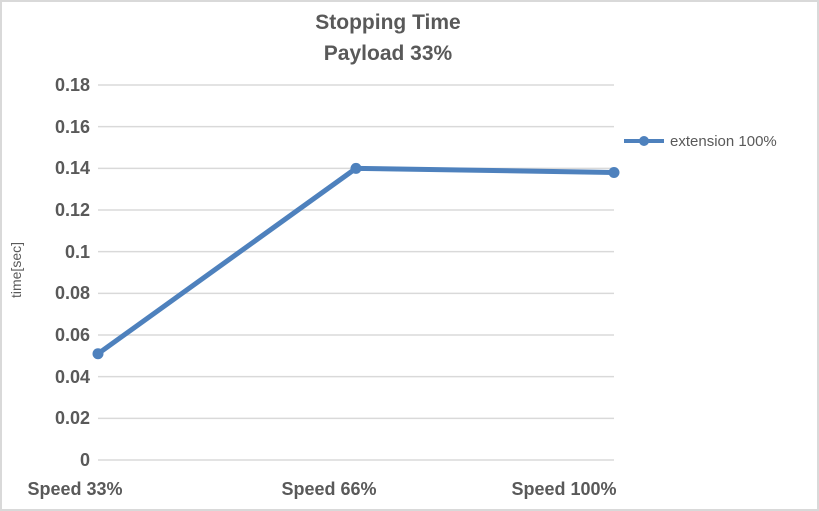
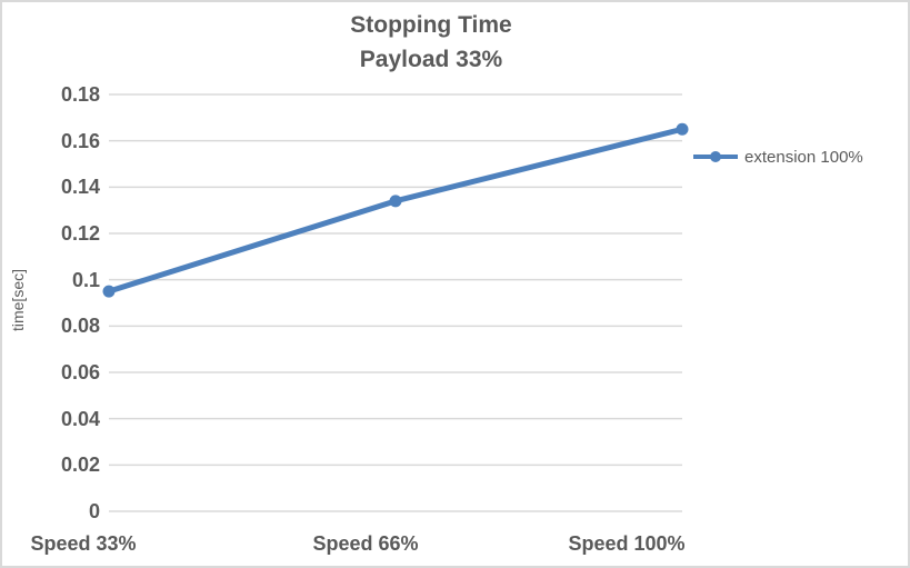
Speed 33%: 0.051 -> 0.095
Speed 66%: 0.140 -> 0.134
Speed 100%: 0.138 -> 0.165
